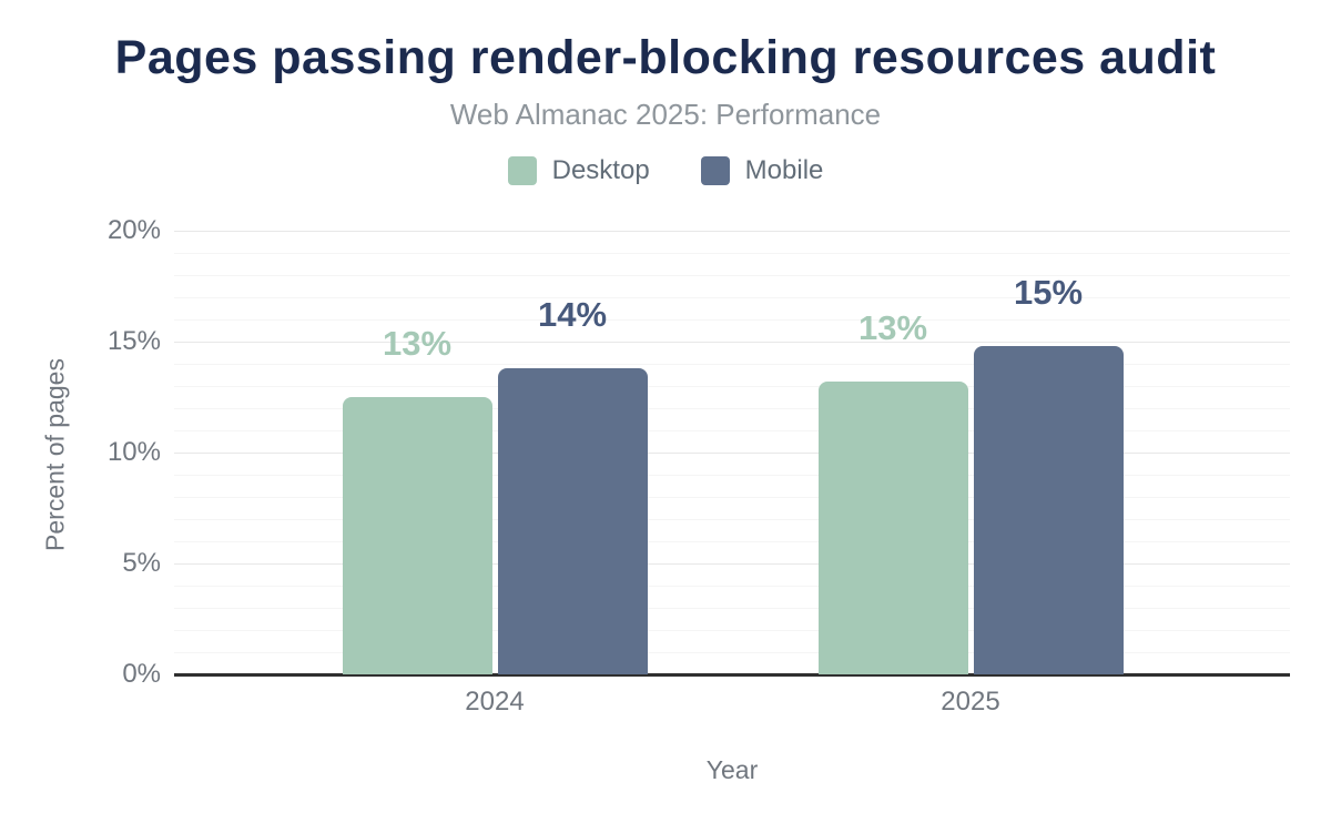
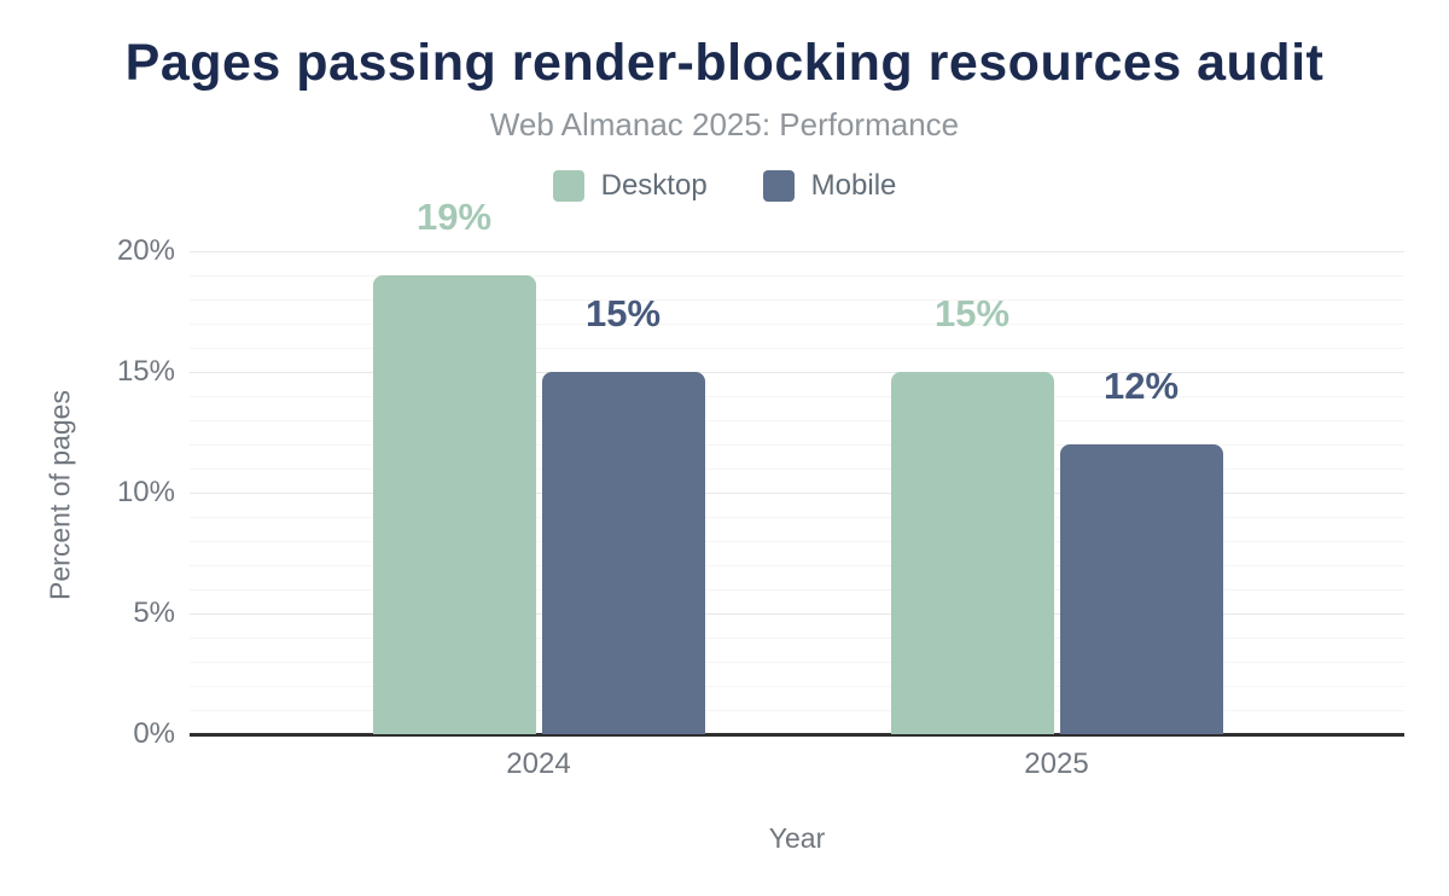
Desktop/2024: 13% -> 19%
Mobile/2024: 14% -> 15%
Desktop/2025: 13% -> 15%
Mobile/2025: 15% -> 12%
